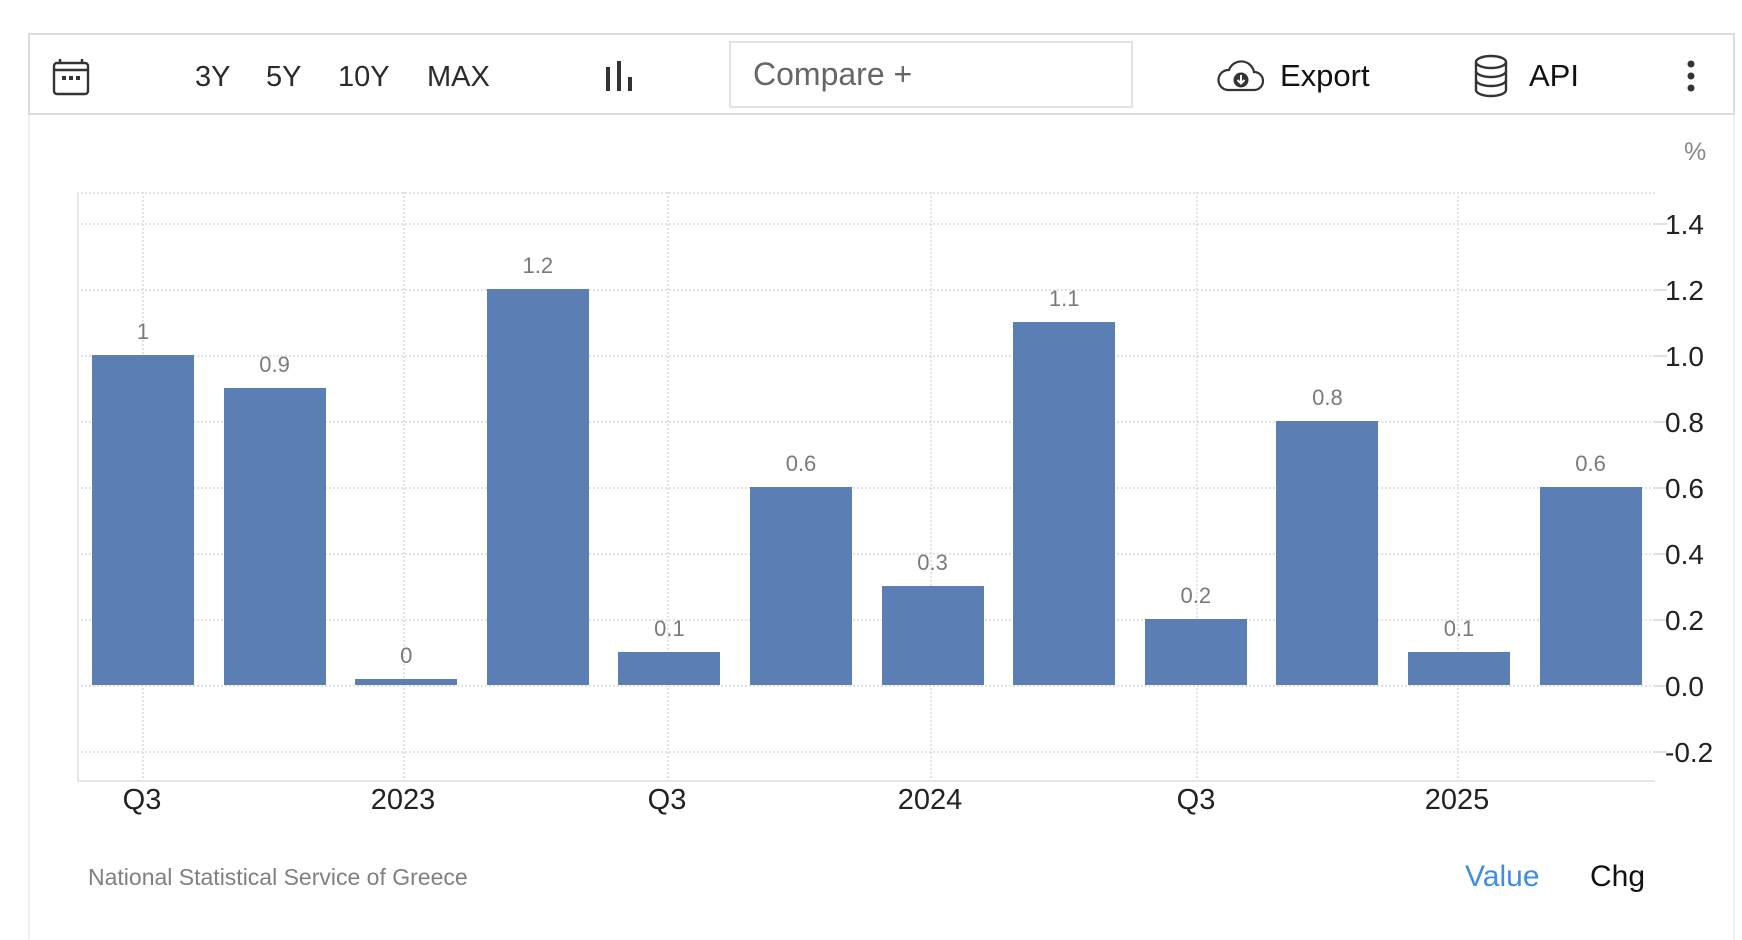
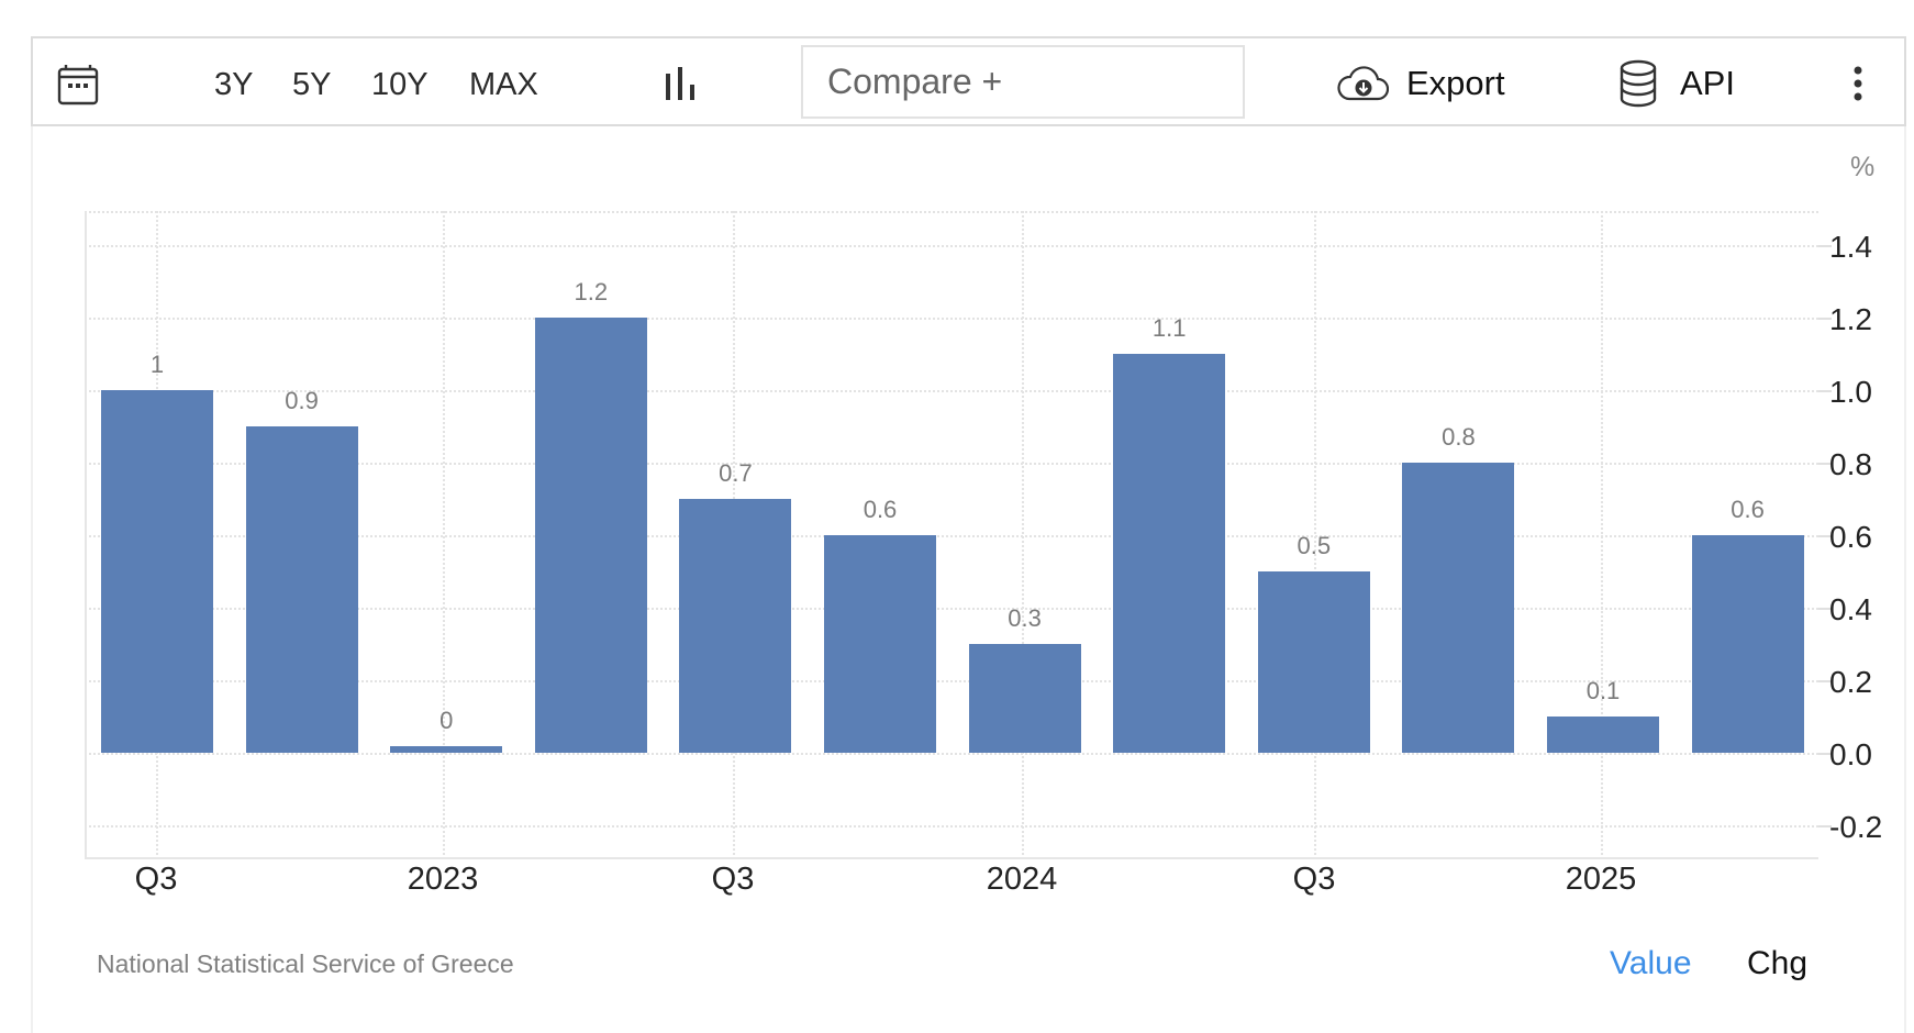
2023 Q3: 0.1 -> 0.7
2024 Q3: 0.2 -> 0.5
